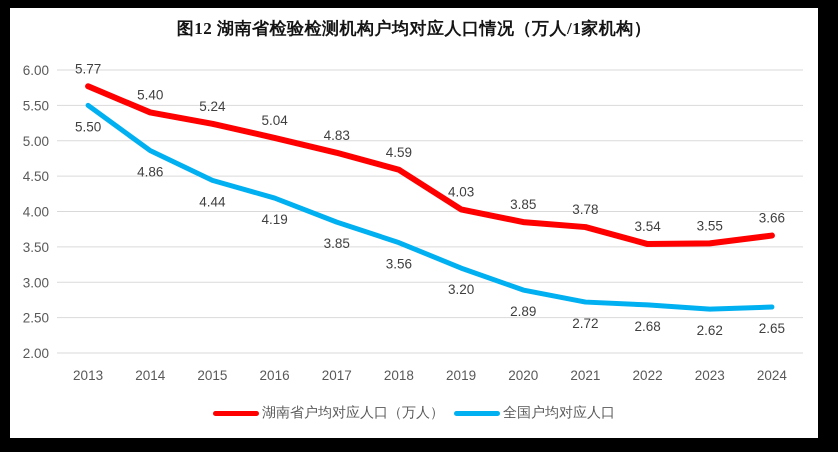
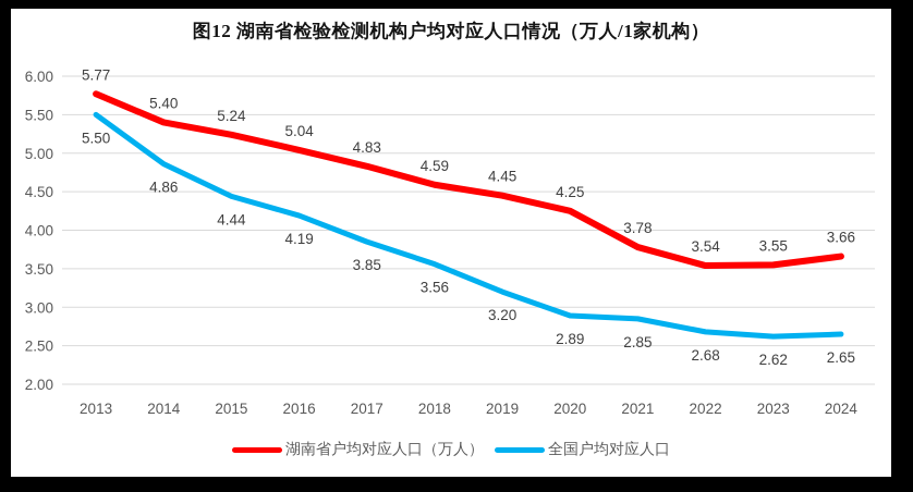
湖南省户均对应人口（万人）/2019: 4.03 -> 4.45
湖南省户均对应人口（万人）/2020: 3.85 -> 4.25
全国户均对应人口/2021: 2.72 -> 2.85
